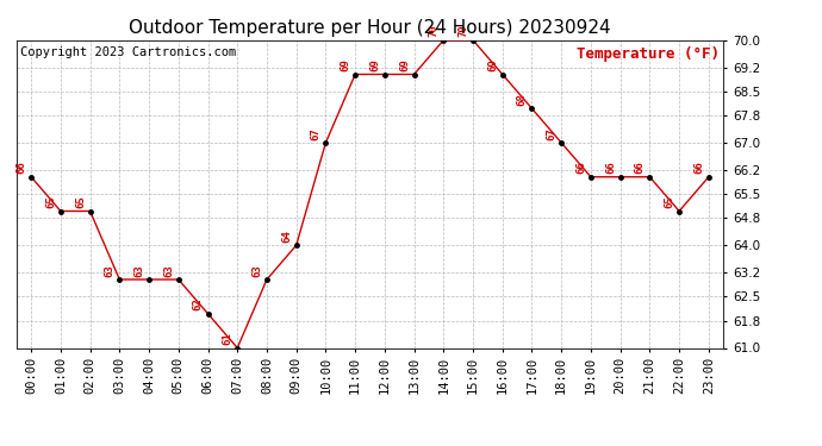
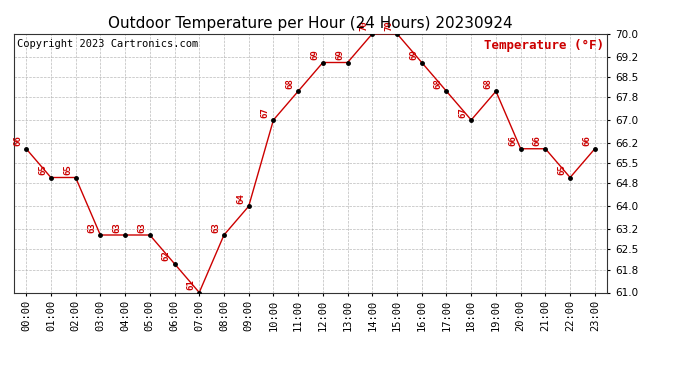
11:00: 69 -> 68
19:00: 66 -> 68
